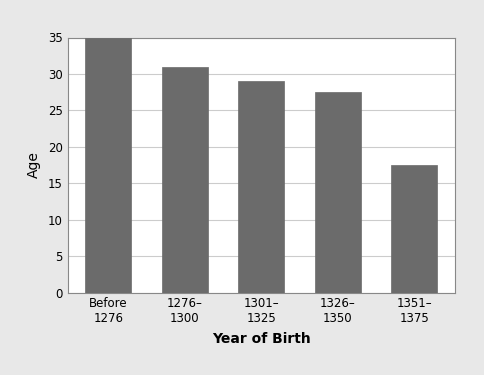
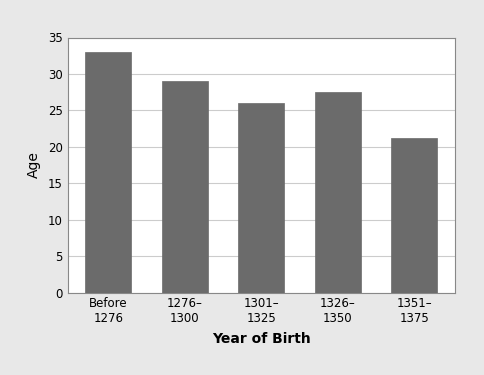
Before 1276: 35.0 -> 33.0
1276– 1300: 31.0 -> 29.0
1301– 1325: 29.0 -> 26.0
1351– 1375: 17.5 -> 21.2
